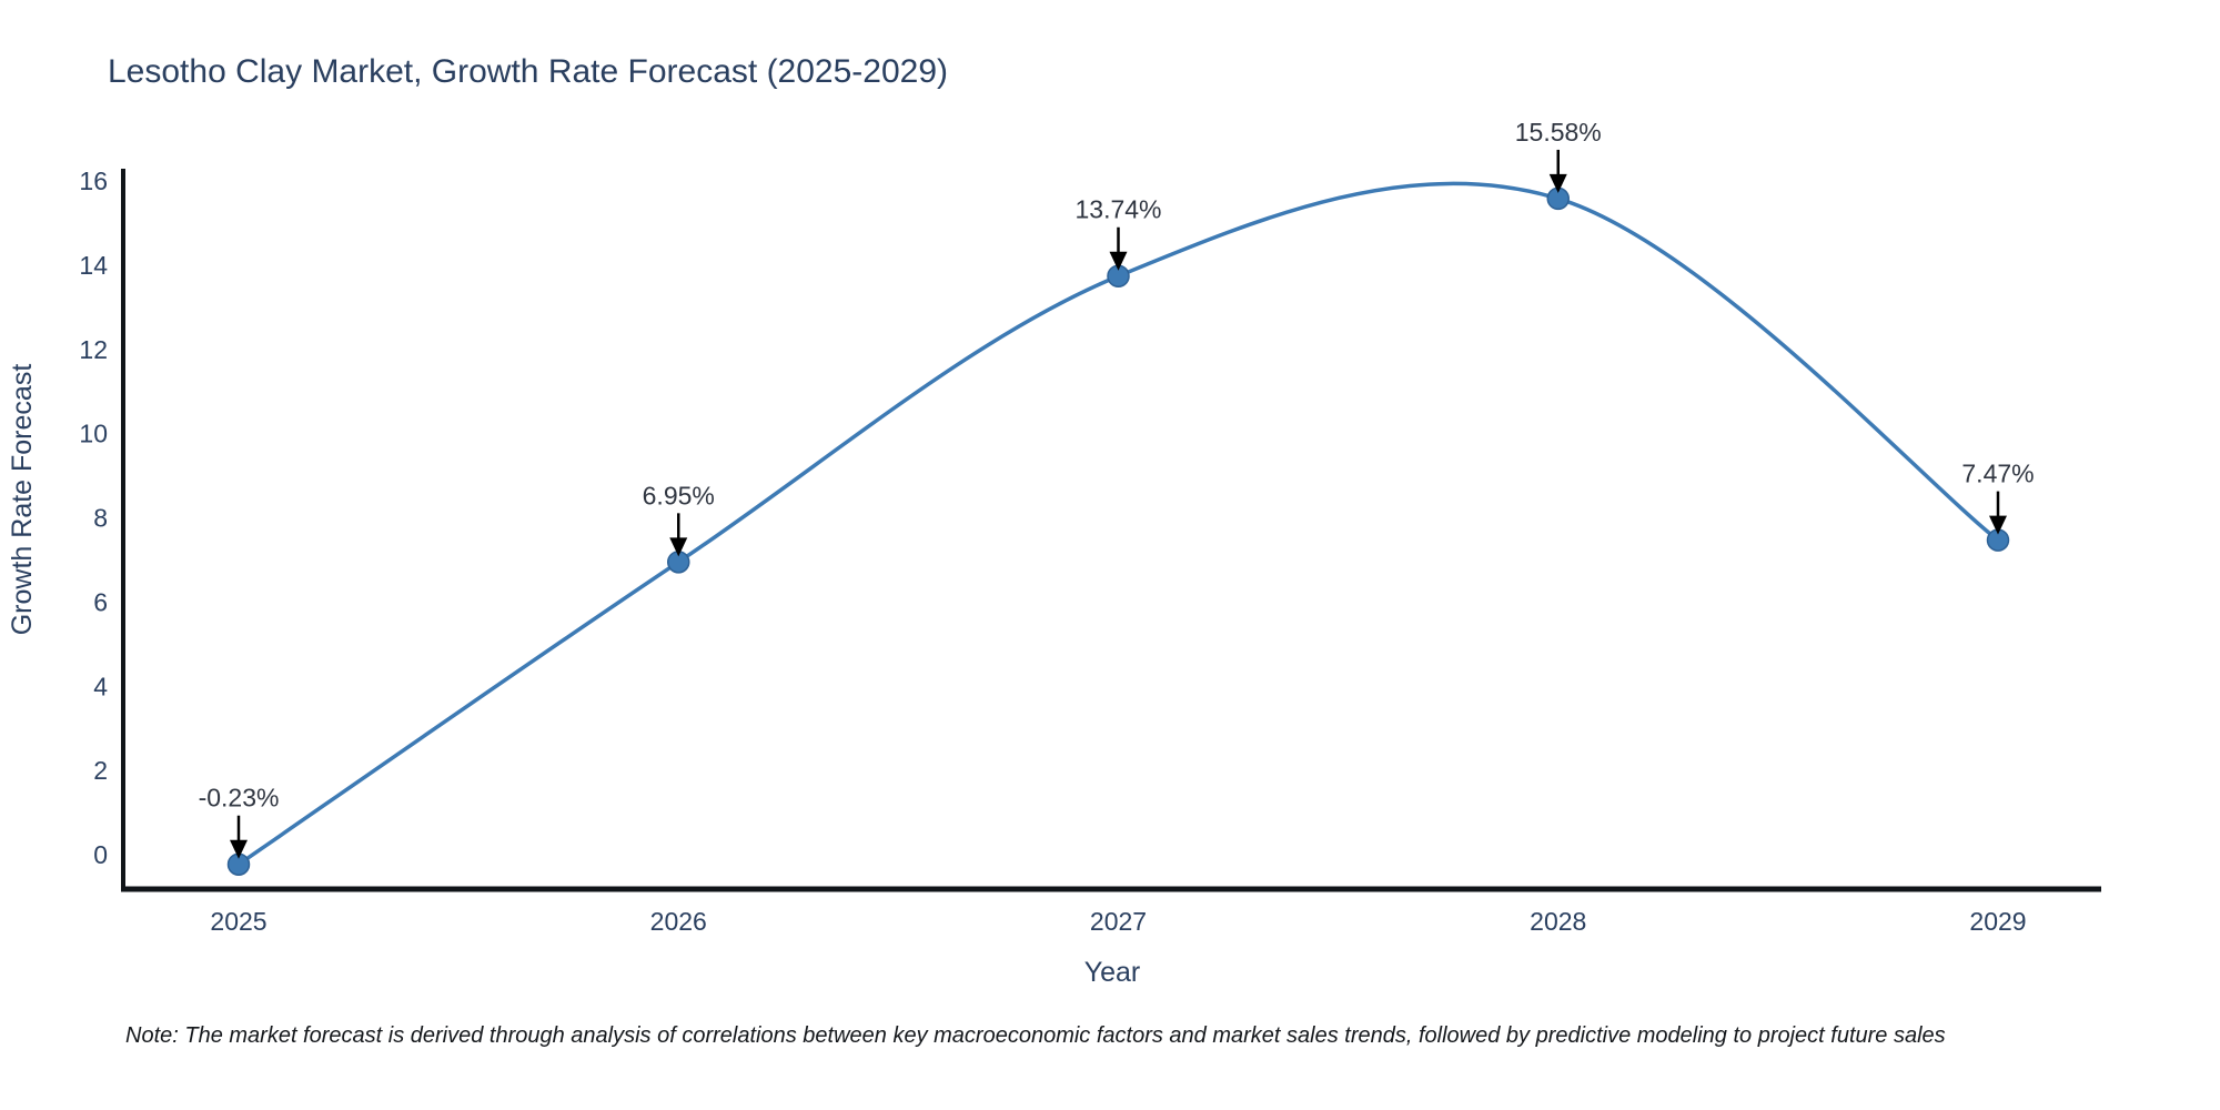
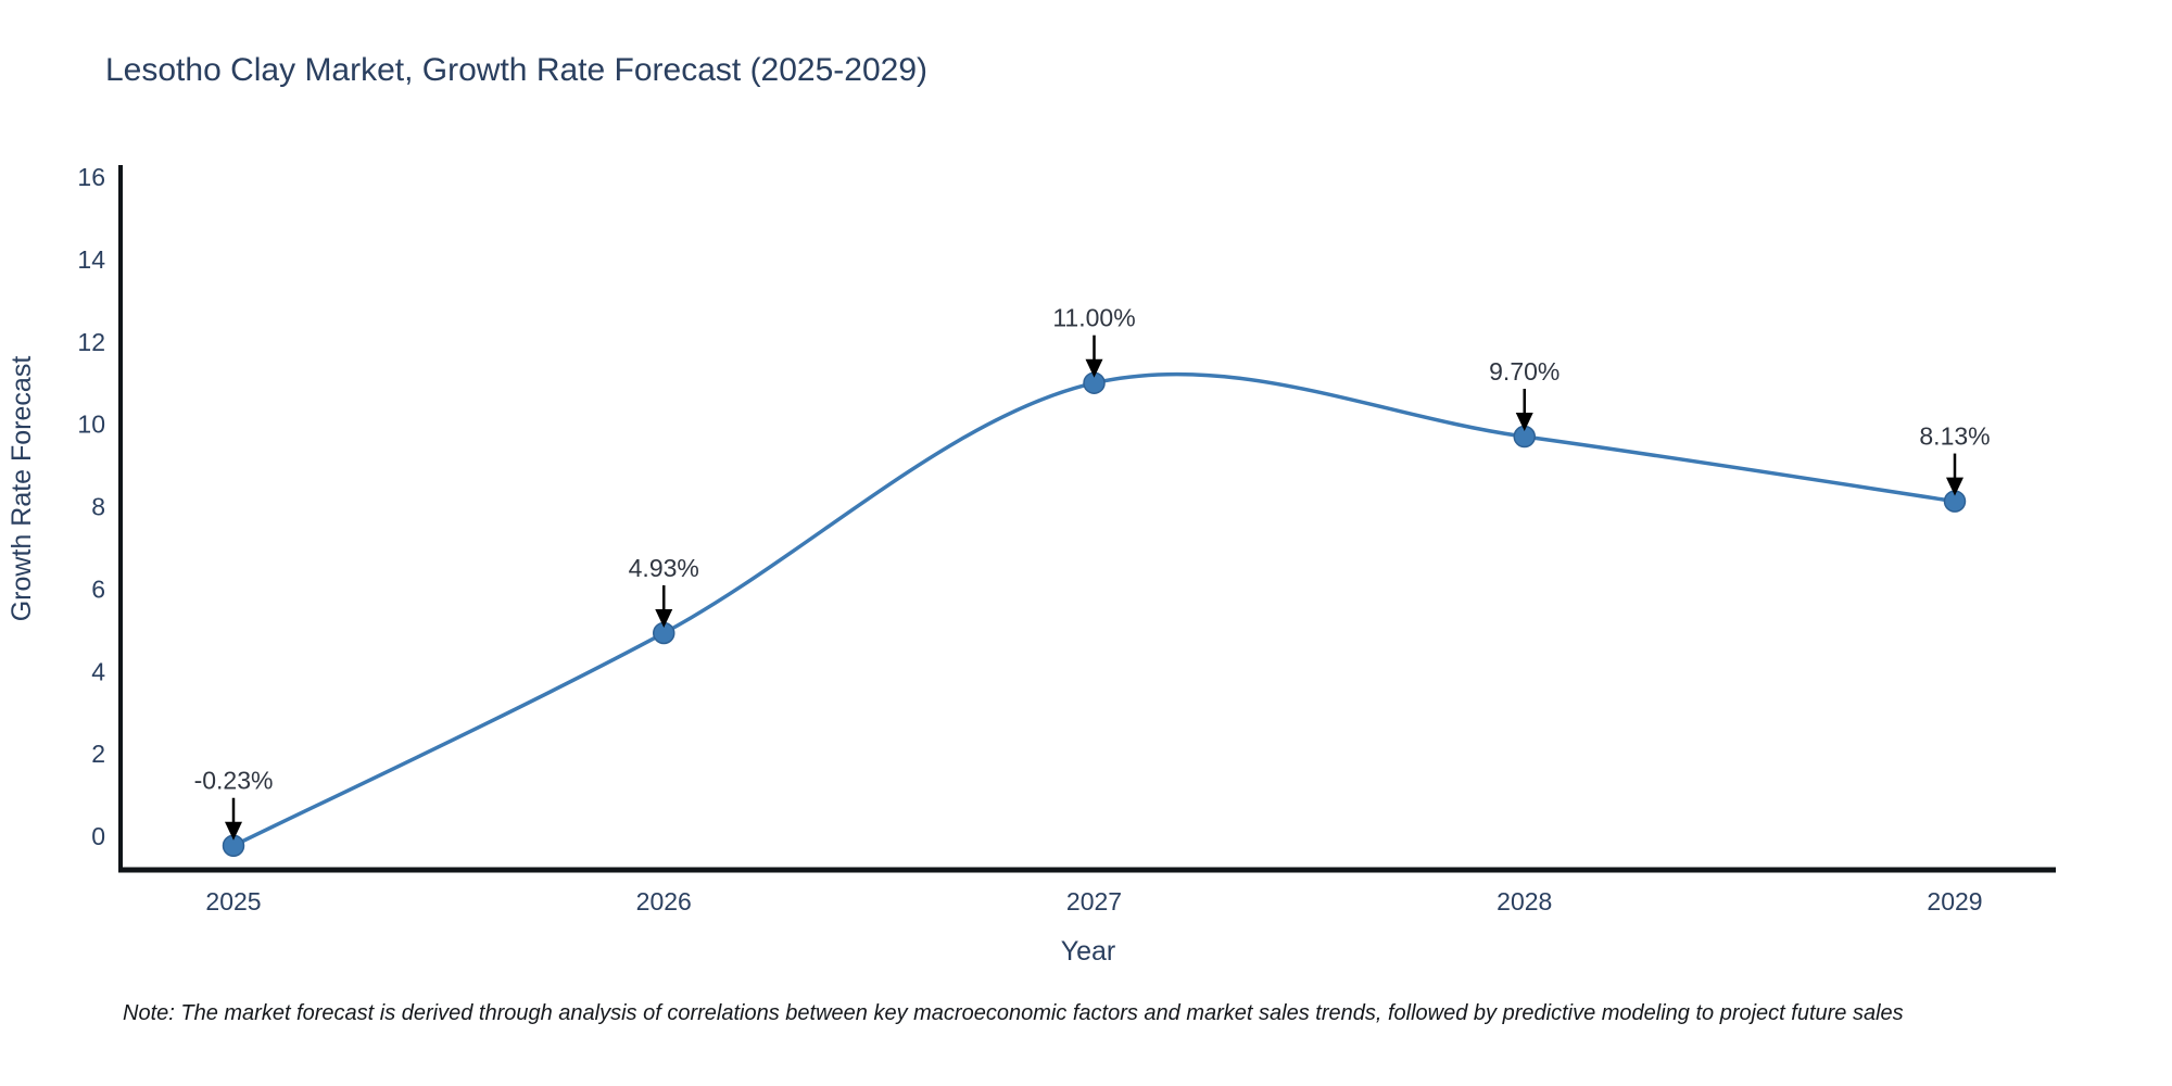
2026: 6.95% -> 4.93%
2027: 13.74% -> 11.00%
2028: 15.58% -> 9.70%
2029: 7.47% -> 8.13%
